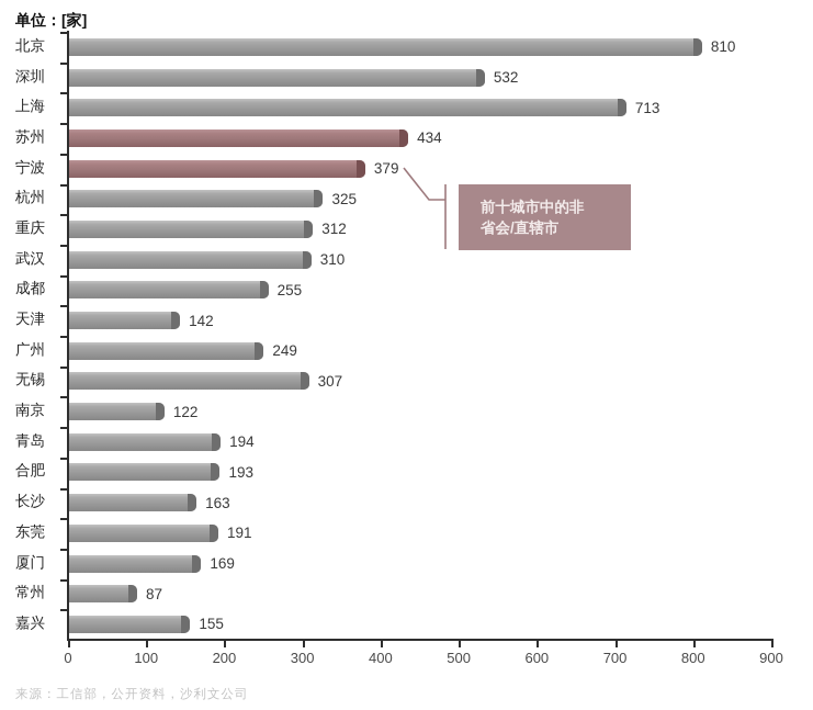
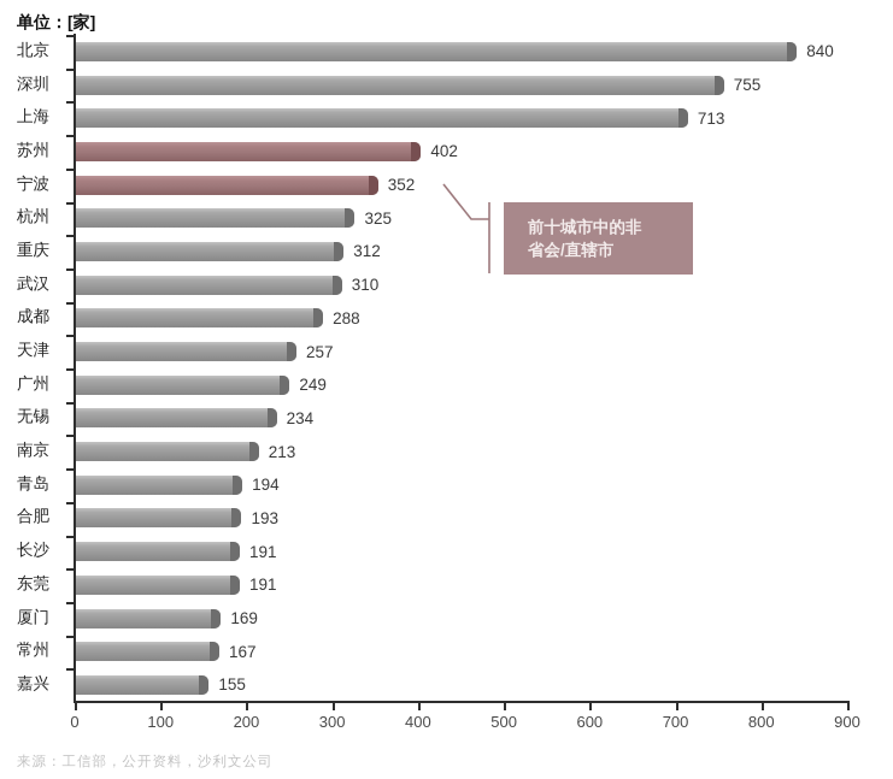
北京: 810 -> 840
深圳: 532 -> 755
苏州: 434 -> 402
宁波: 379 -> 352
成都: 255 -> 288
天津: 142 -> 257
无锡: 307 -> 234
南京: 122 -> 213
长沙: 163 -> 191
常州: 87 -> 167
